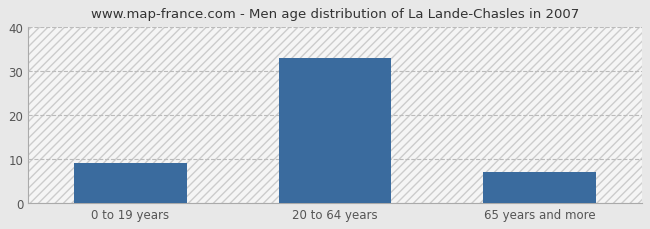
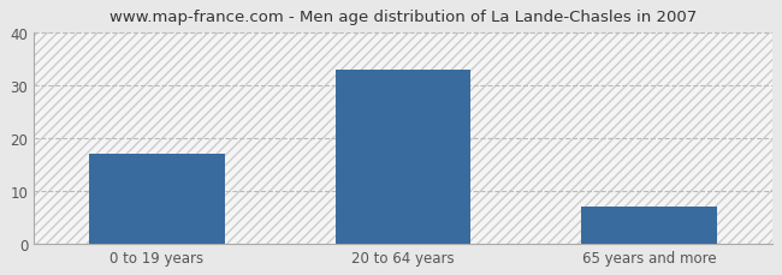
0 to 19 years: 9 -> 17
